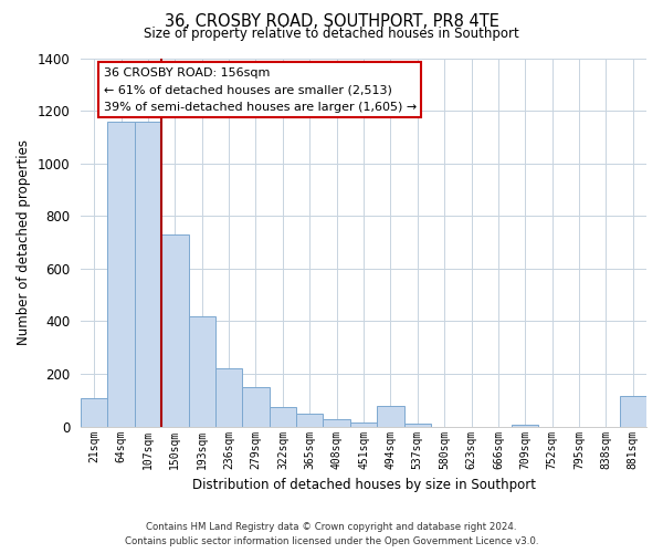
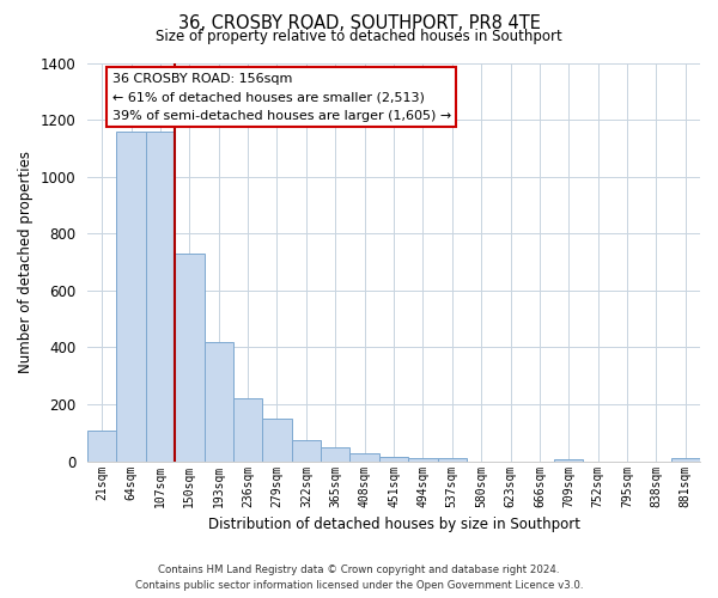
494sqm: 80 -> 12
881sqm: 115 -> 12
